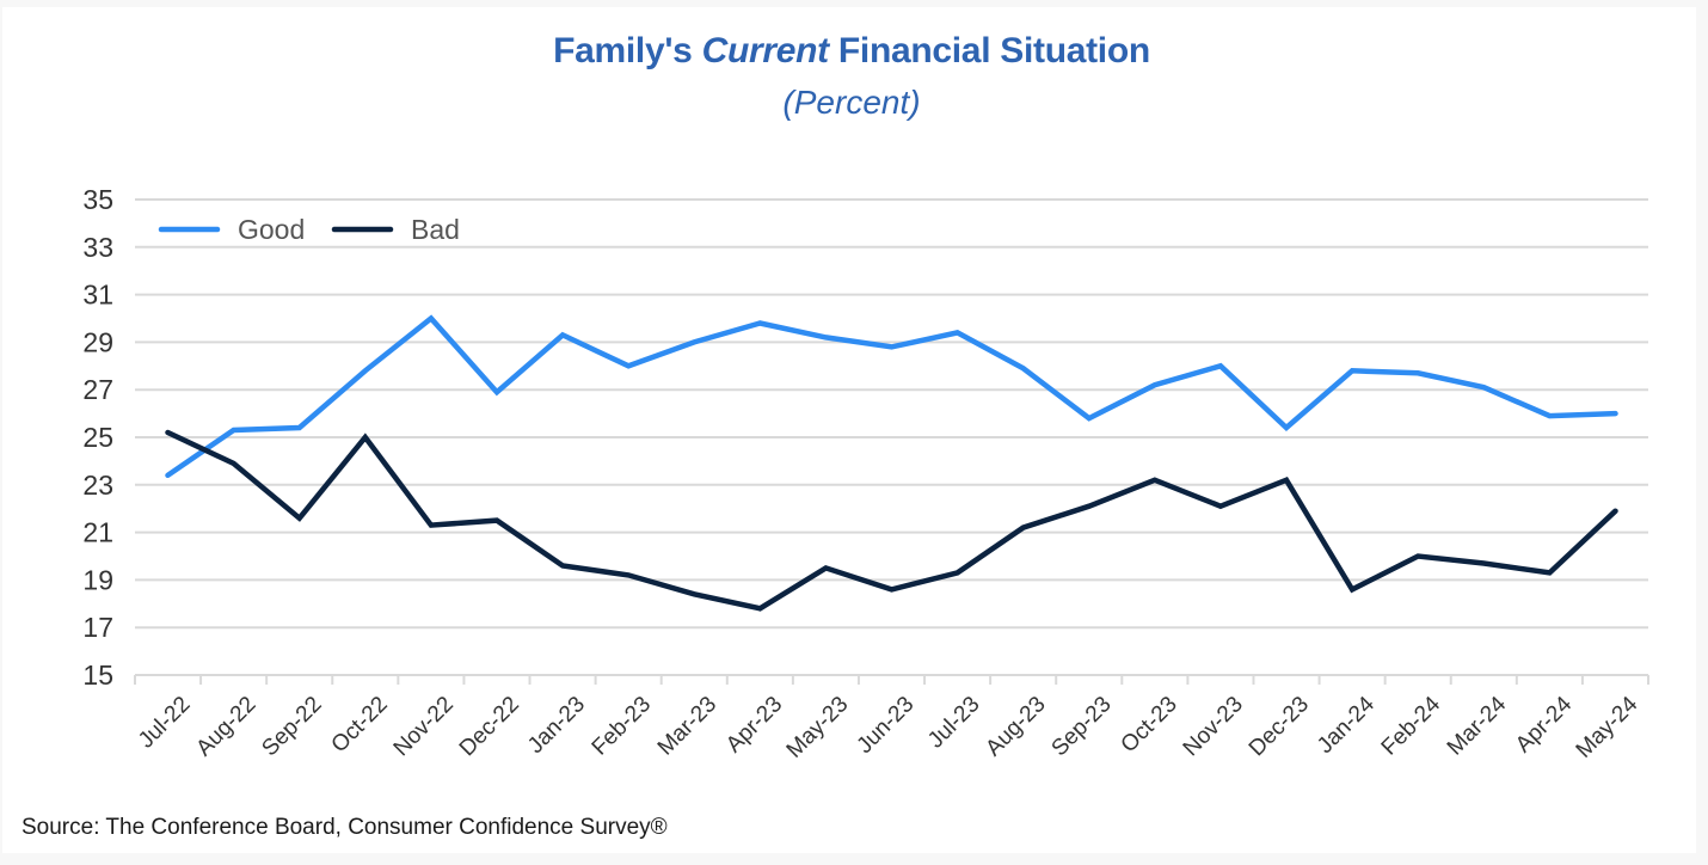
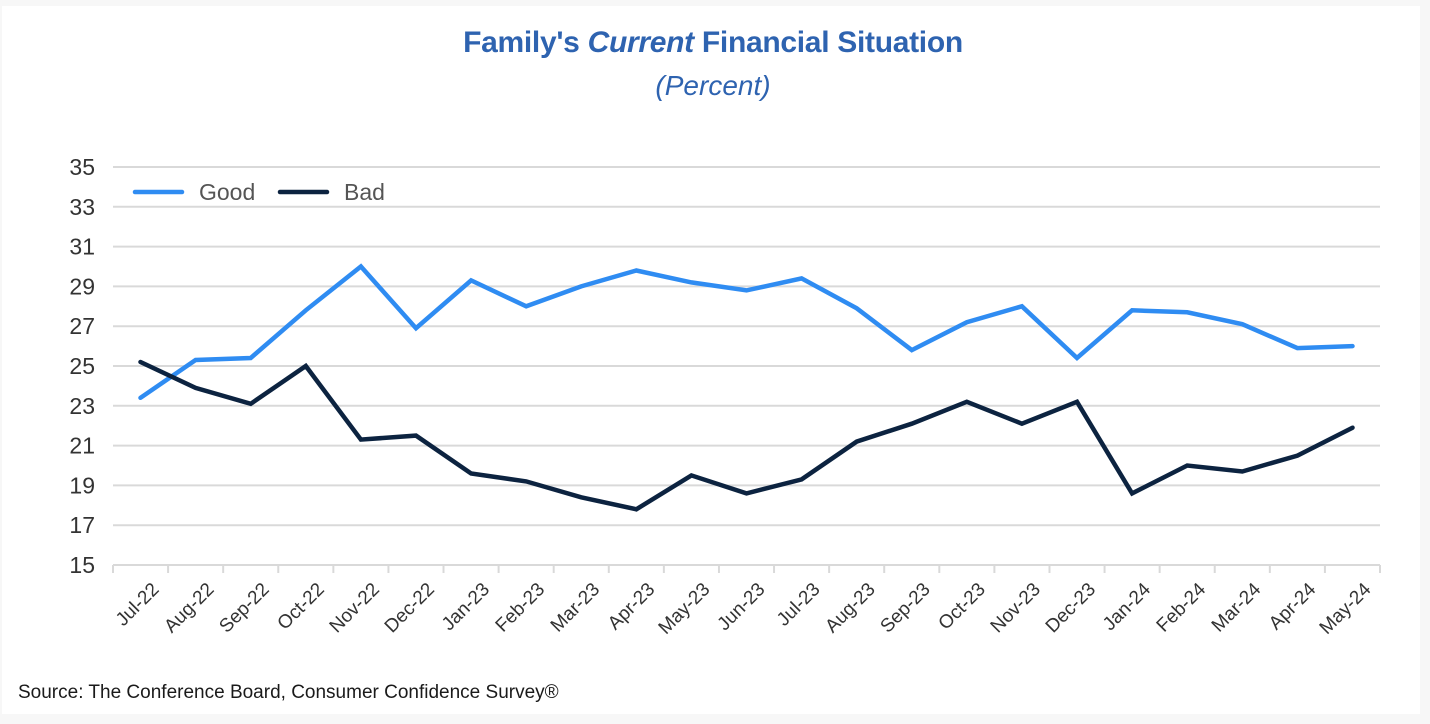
Bad/Sep-22: 21.6 -> 23.1
Bad/Apr-24: 19.3 -> 20.5
